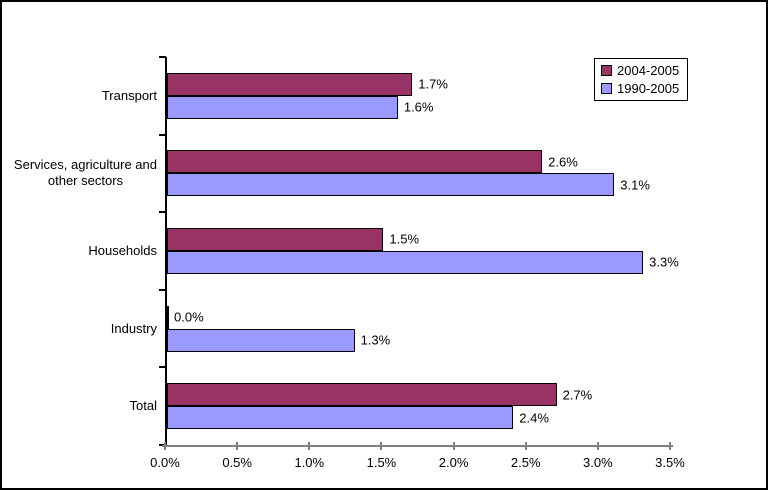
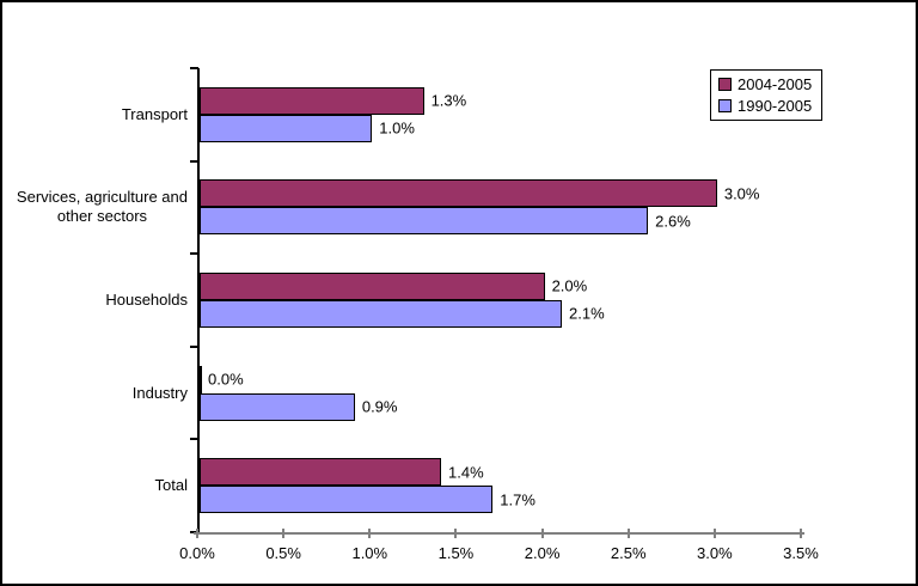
2004-2005/Transport: 1.7% -> 1.3%
1990-2005/Transport: 1.6% -> 1.0%
2004-2005/Services, agriculture and other sectors: 2.6% -> 3.0%
1990-2005/Services, agriculture and other sectors: 3.1% -> 2.6%
2004-2005/Households: 1.5% -> 2.0%
1990-2005/Households: 3.3% -> 2.1%
1990-2005/Industry: 1.3% -> 0.9%
2004-2005/Total: 2.7% -> 1.4%
1990-2005/Total: 2.4% -> 1.7%
